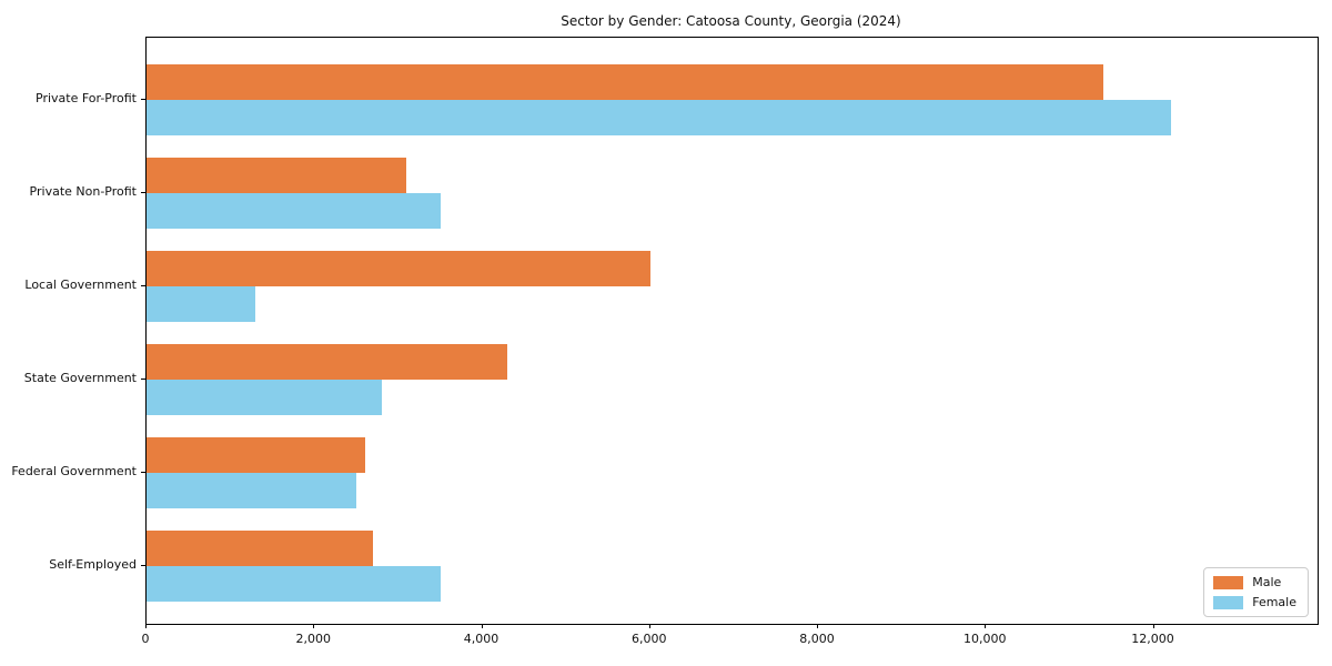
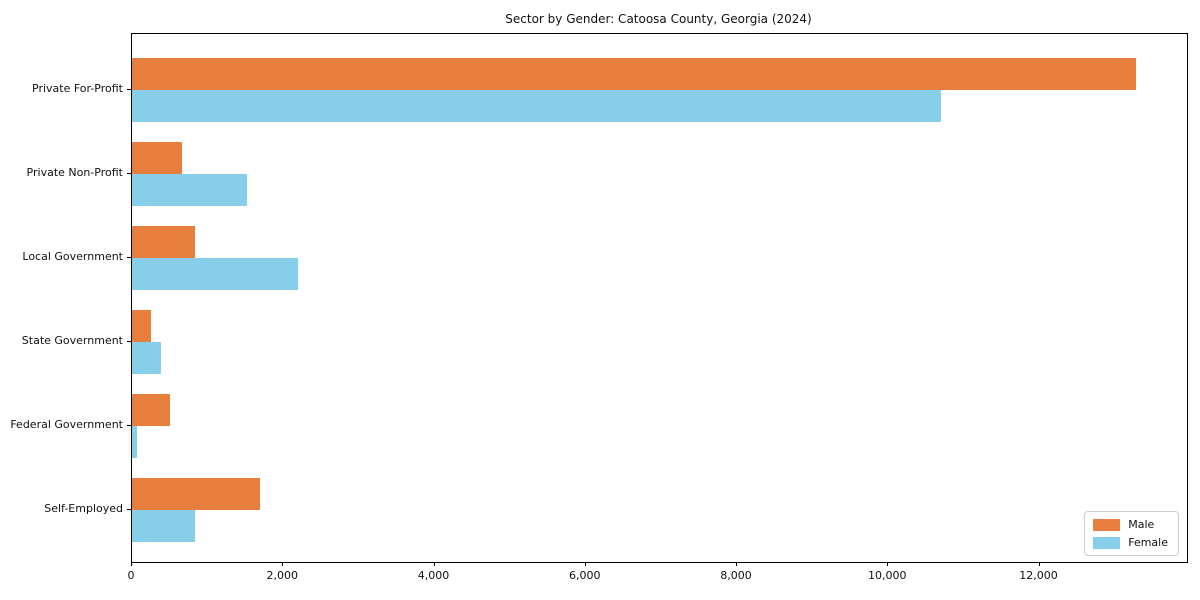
Male/Private For-Profit: 11400 -> 13300
Female/Private For-Profit: 12200 -> 10700
Male/Private Non-Profit: 3100 -> 700
Female/Private Non-Profit: 3500 -> 1500
Male/Local Government: 6000 -> 800
Female/Local Government: 1300 -> 2200
Male/State Government: 4300 -> 200
Female/State Government: 2800 -> 400
Male/Federal Government: 2600 -> 500
Female/Federal Government: 2500 -> 100
Male/Self-Employed: 2700 -> 1700
Female/Self-Employed: 3500 -> 800
